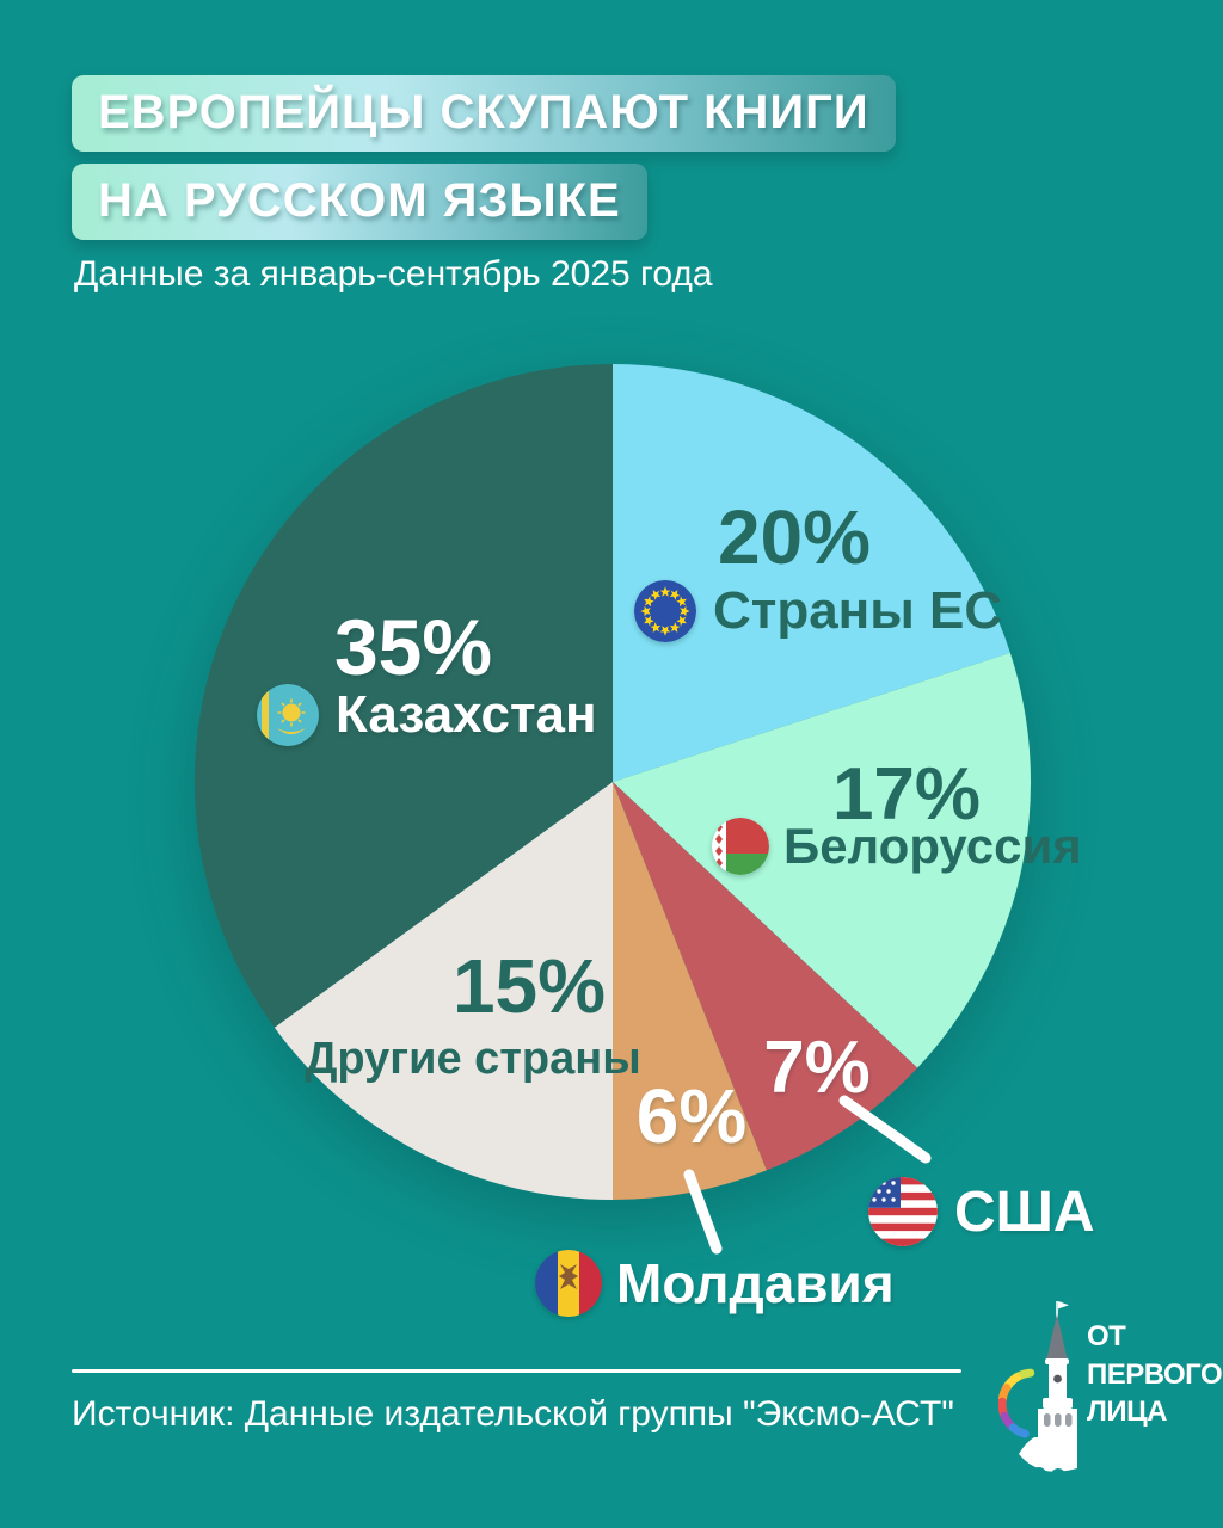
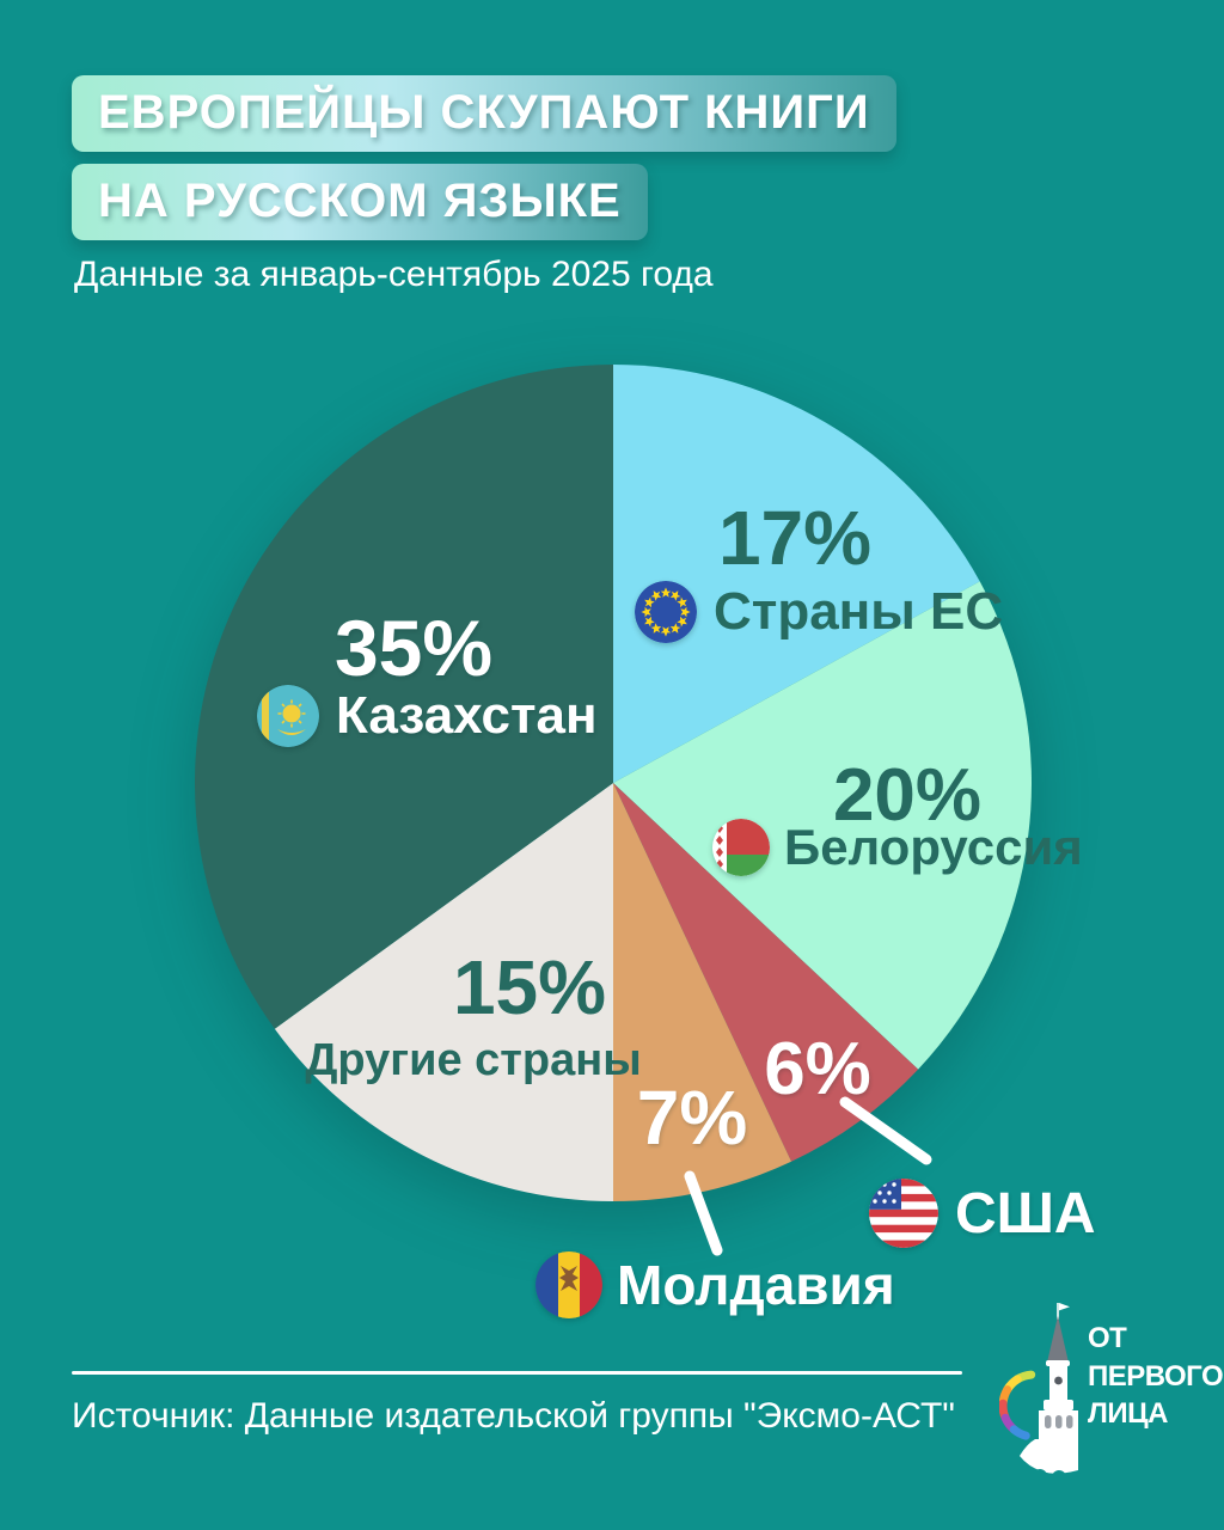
Страны ЕС: 20% -> 17%
Белоруссия: 17% -> 20%
США: 7% -> 6%
Молдавия: 6% -> 7%
